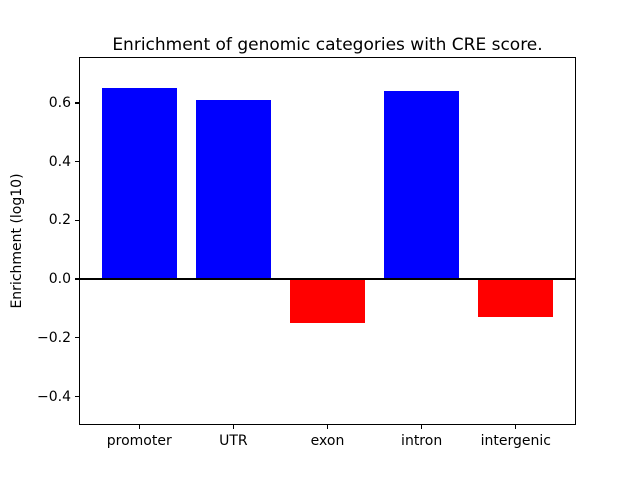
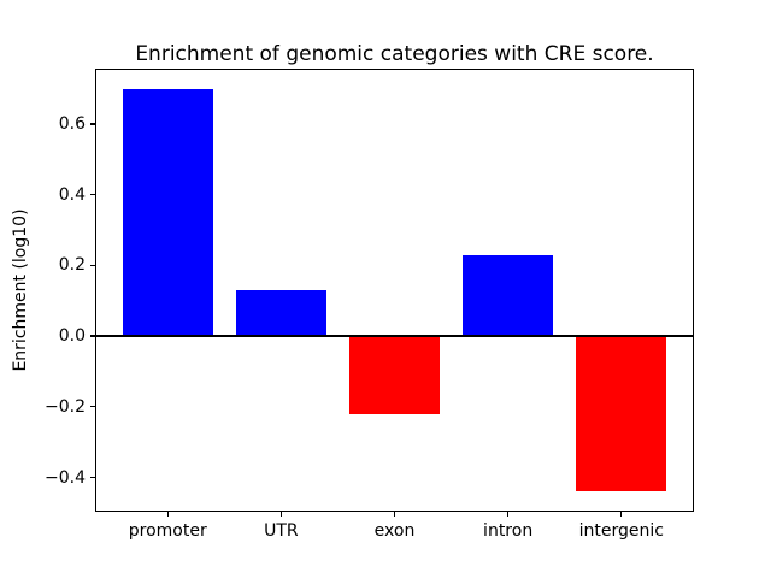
promoter: 0.65 -> 0.70
UTR: 0.61 -> 0.13
exon: -0.15 -> -0.22
intron: 0.64 -> 0.23
intergenic: -0.13 -> -0.44
